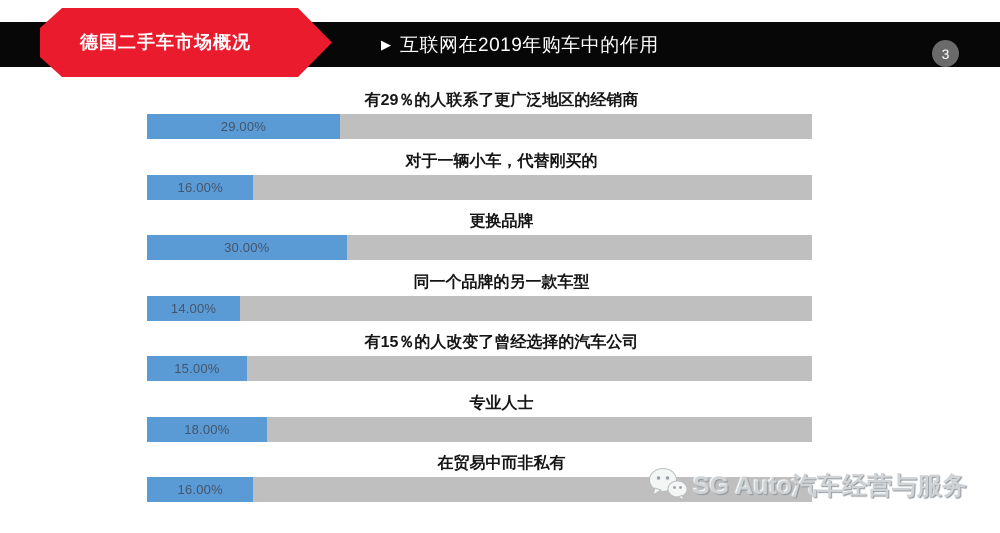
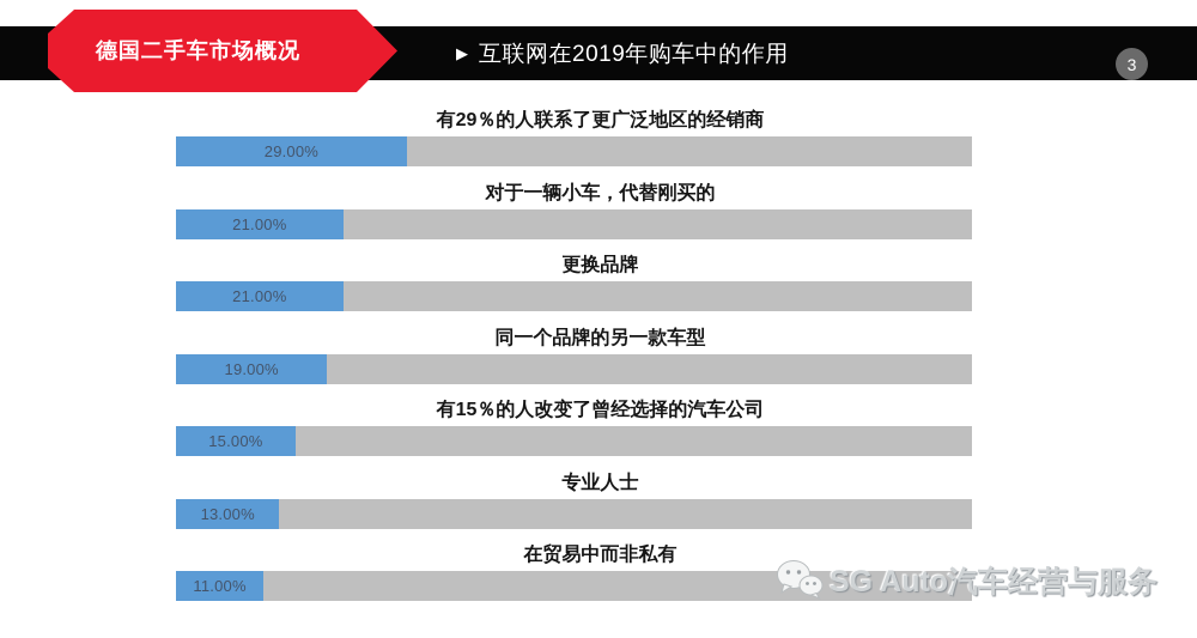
对于一辆小车，代替刚买的: 16.00% -> 21.00%
更换品牌: 30.00% -> 21.00%
同一个品牌的另一款车型: 14.00% -> 19.00%
专业人士: 18.00% -> 13.00%
在贸易中而非私有: 16.00% -> 11.00%
